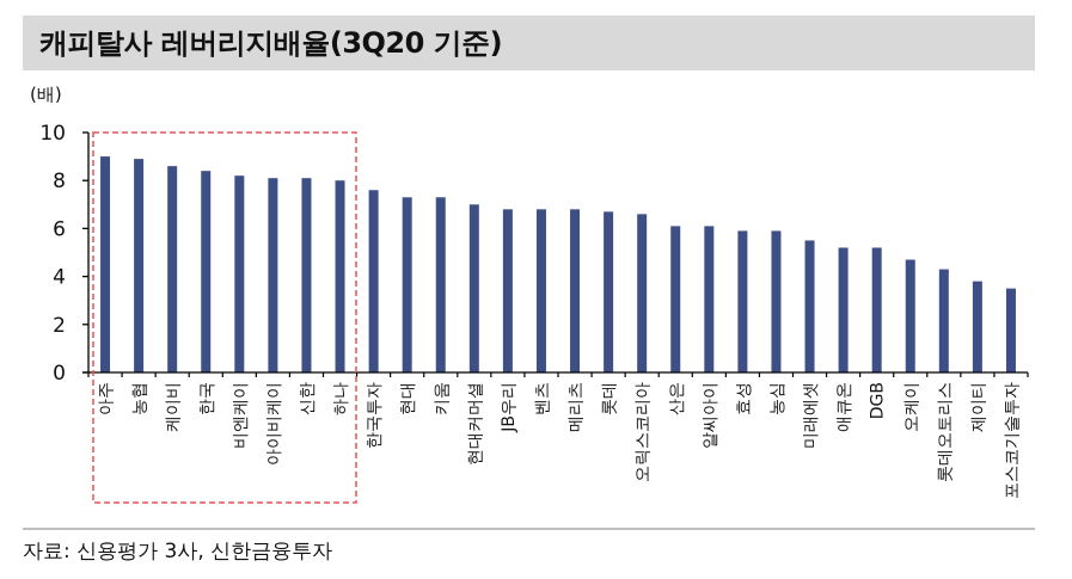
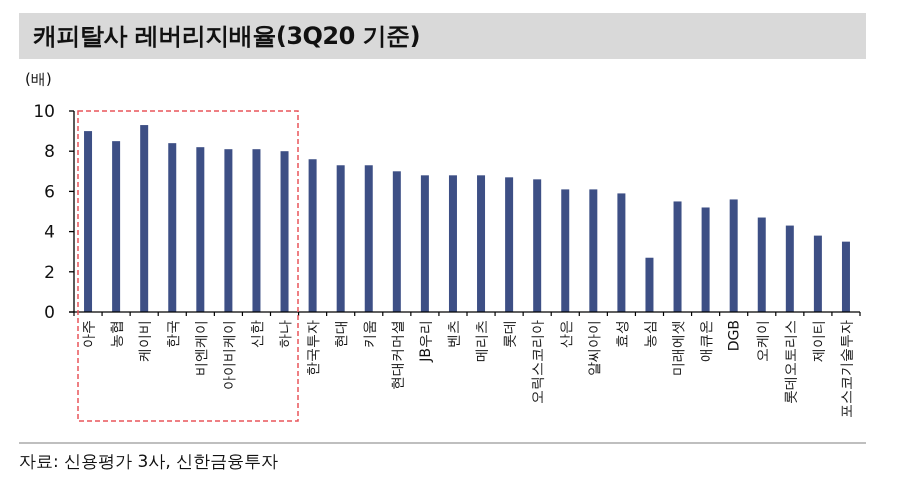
농협: 8.9 -> 8.5
케이비: 8.6 -> 9.3
농심: 5.9 -> 2.7
DGB: 5.2 -> 5.6
